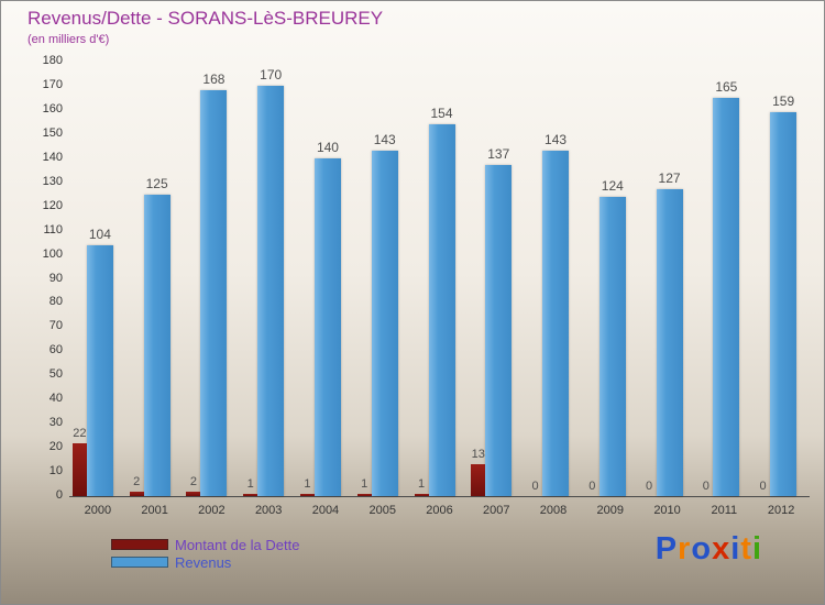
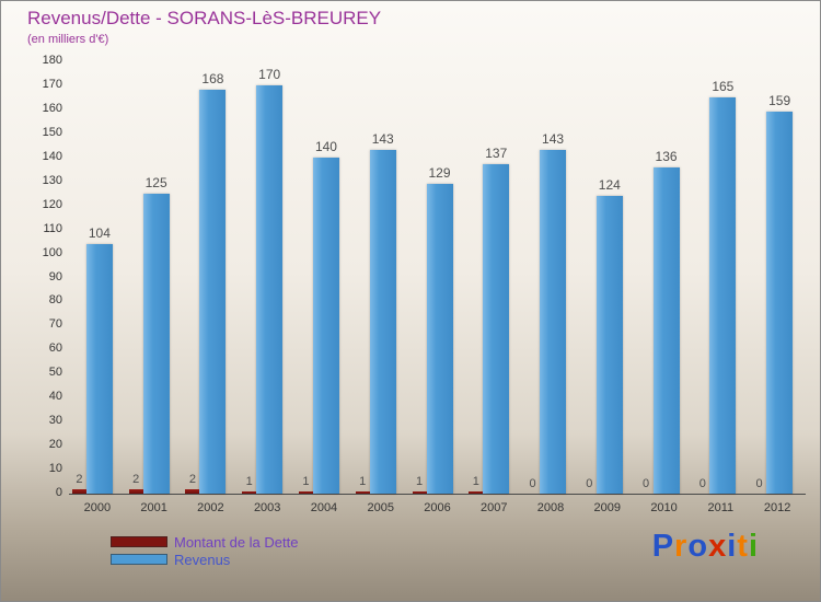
Montant de la Dette/2000: 22 -> 2
Revenus/2006: 154 -> 129
Montant de la Dette/2007: 13 -> 1
Revenus/2010: 127 -> 136
